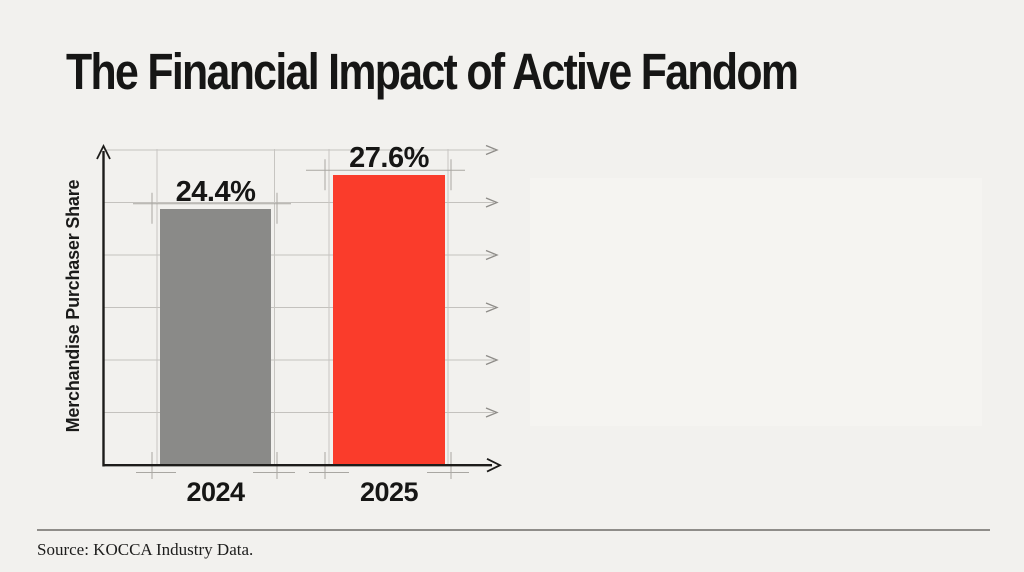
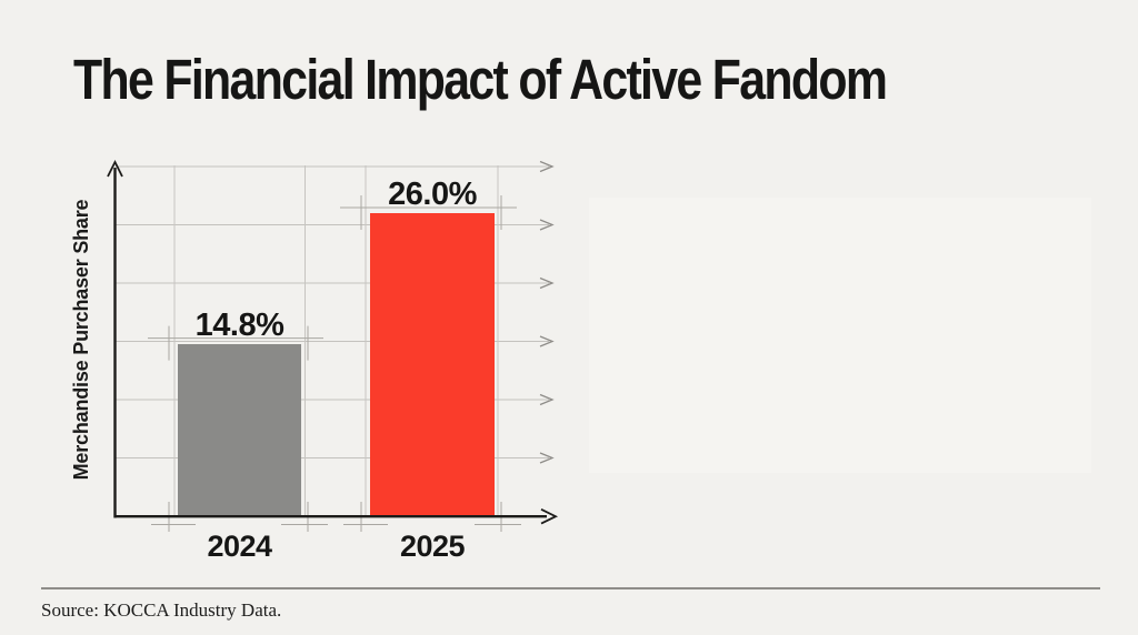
2024: 24.4% -> 14.8%
2025: 27.6% -> 26.0%
